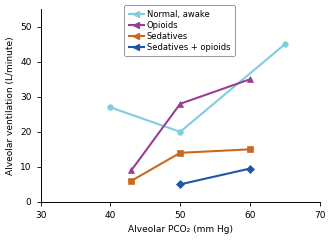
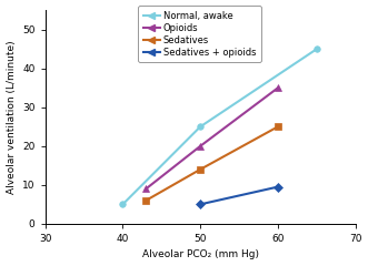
Normal, awake/40: 27 -> 5
Normal, awake/50: 20 -> 25
Opioids/50: 28 -> 20
Sedatives/60: 15 -> 25
